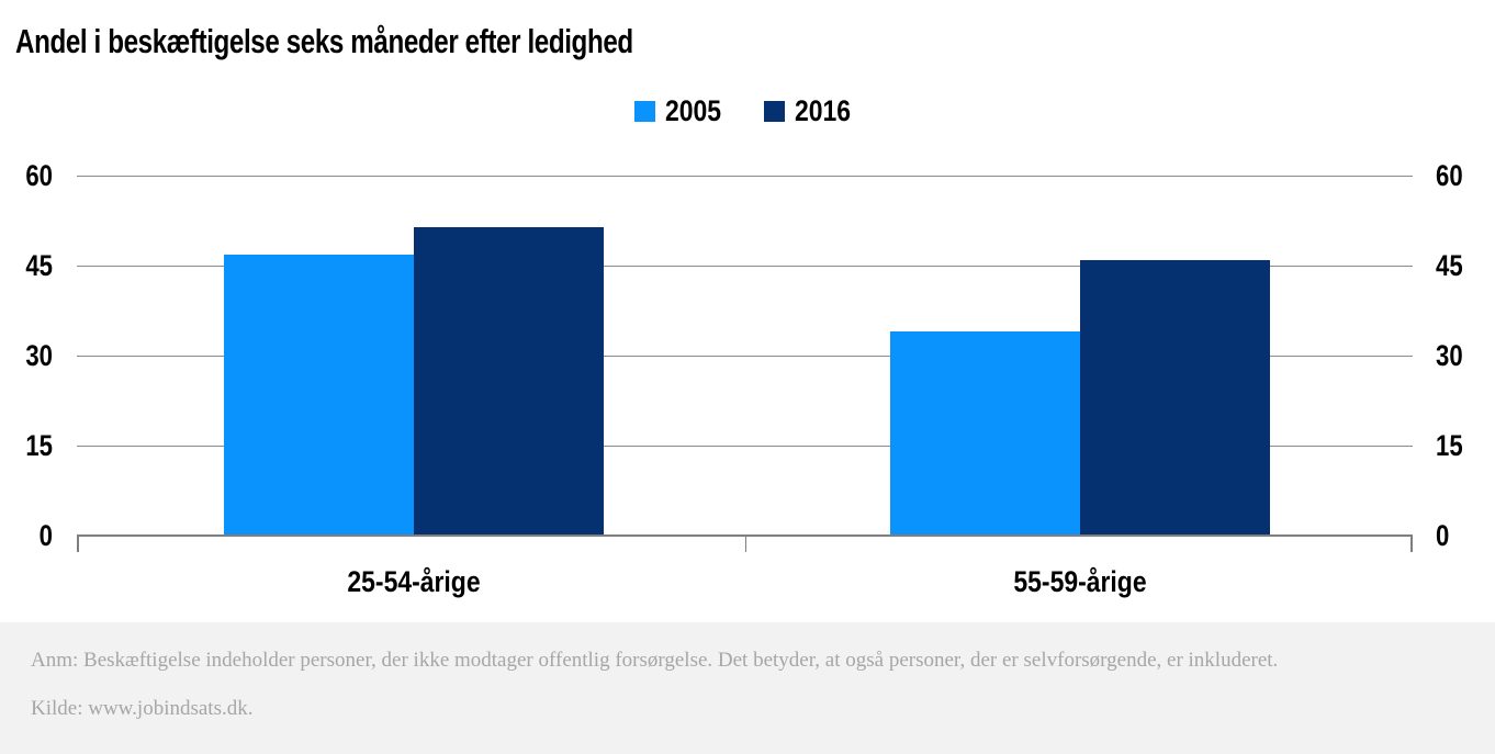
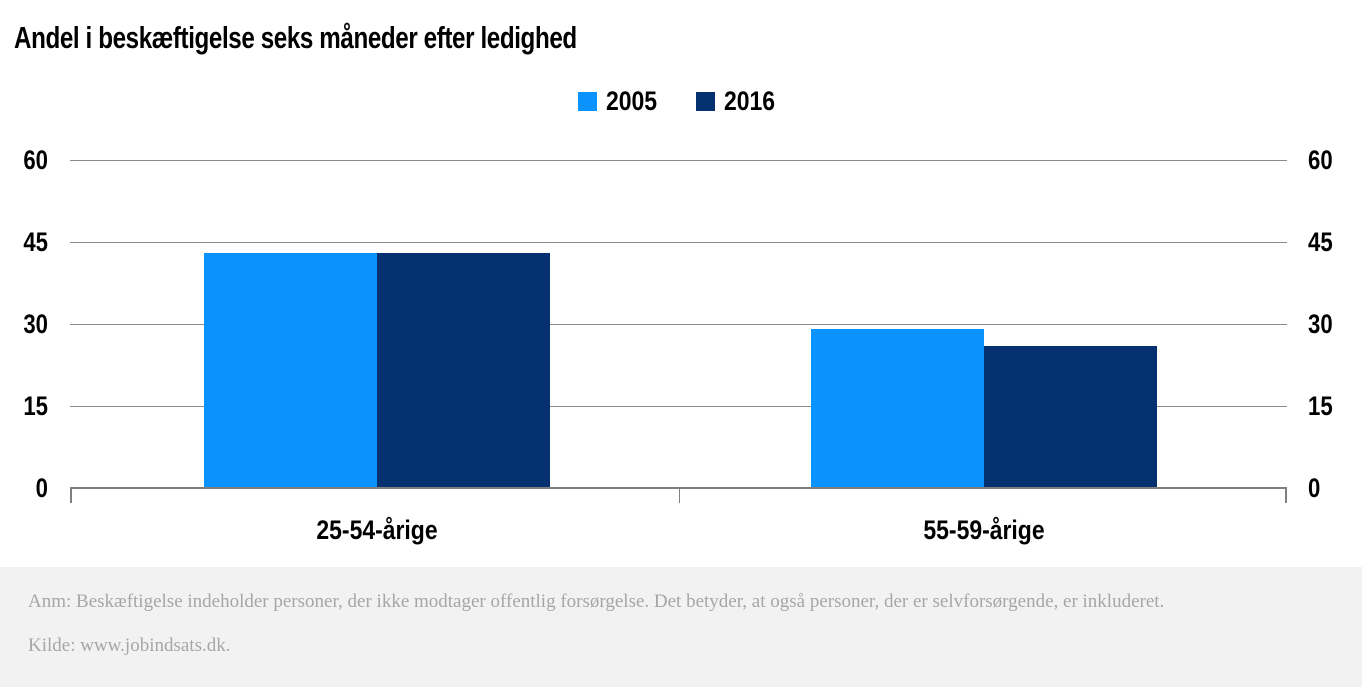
2005/25-54-årige: 47 -> 43
2016/25-54-årige: 51 -> 43
2005/55-59-årige: 34 -> 29
2016/55-59-årige: 46 -> 26
